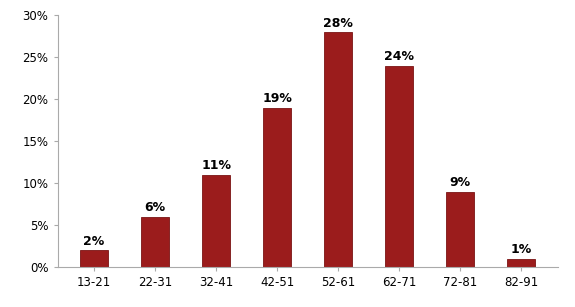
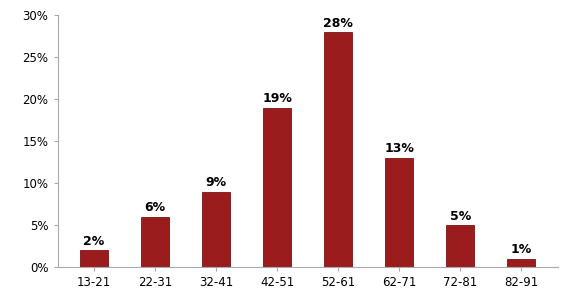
32-41: 11% -> 9%
62-71: 24% -> 13%
72-81: 9% -> 5%
